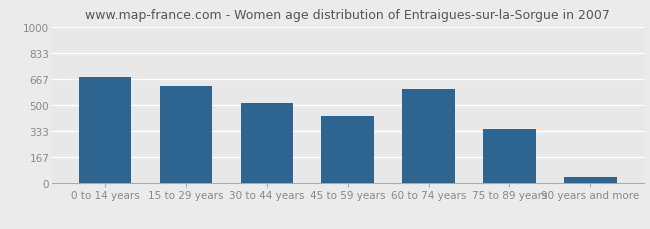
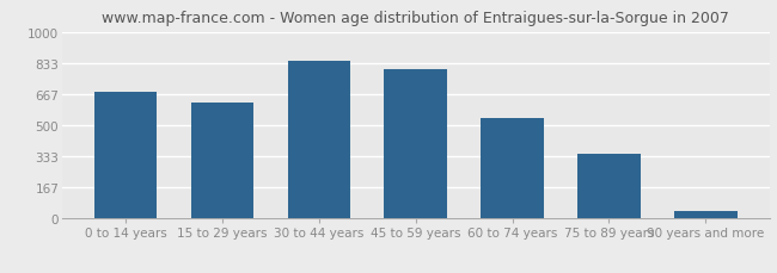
30 to 44 years: 510 -> 840
45 to 59 years: 430 -> 800
60 to 74 years: 600 -> 540
